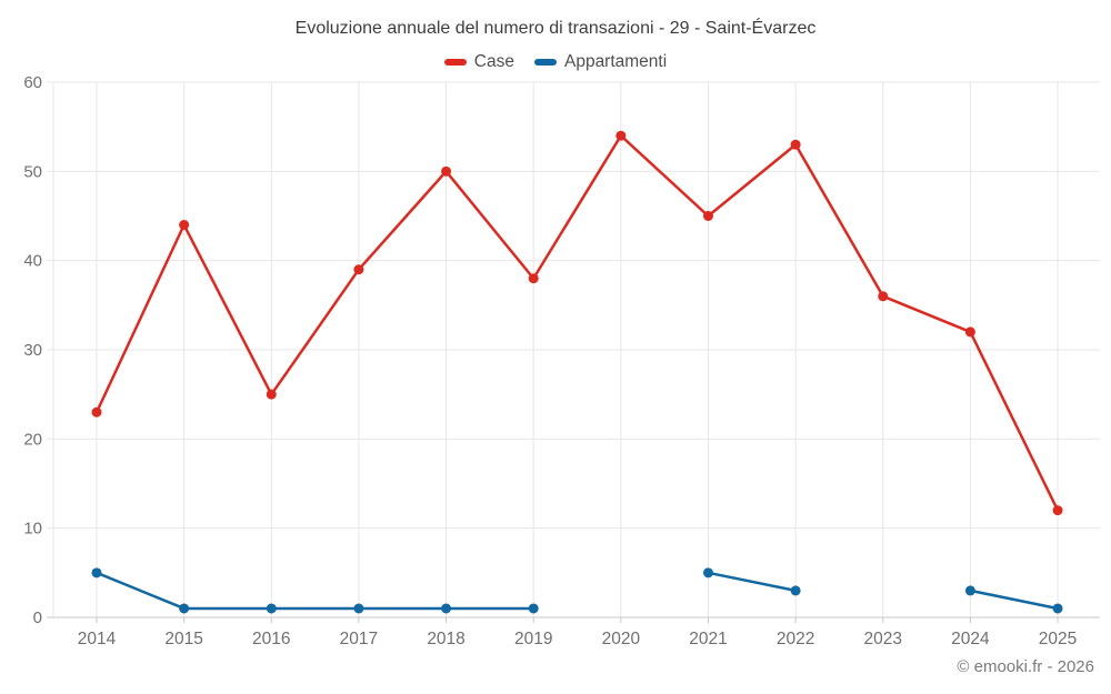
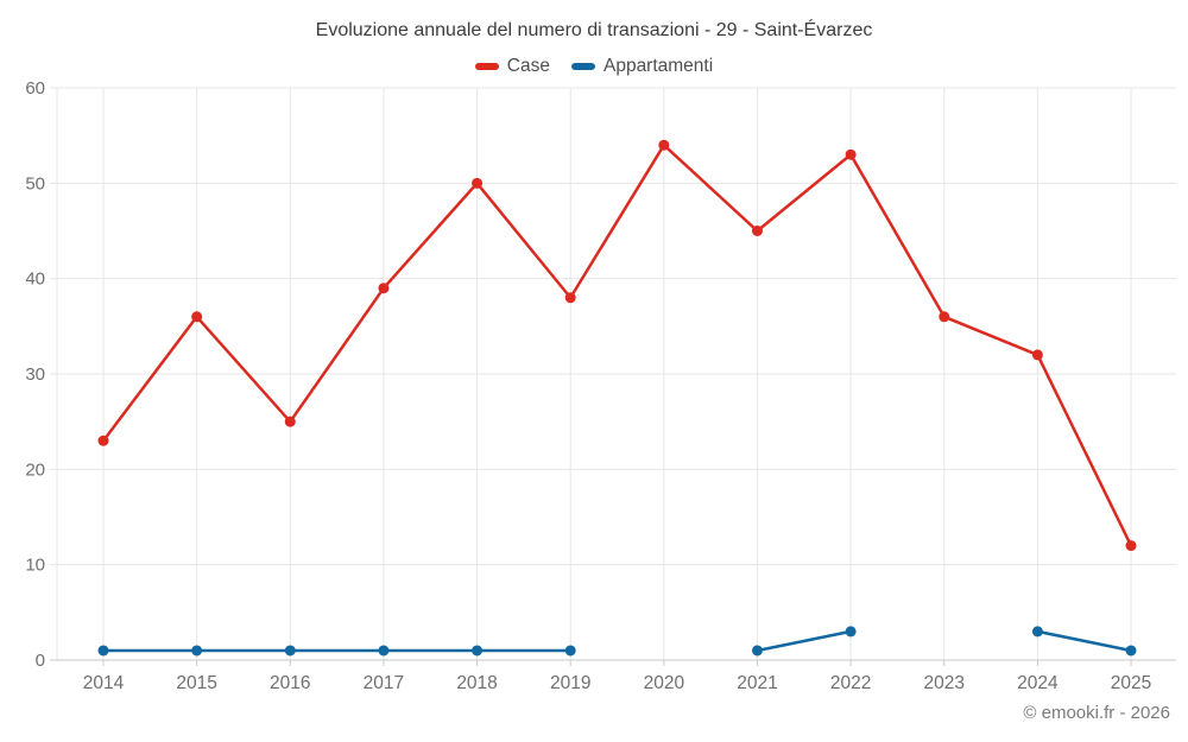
Appartamenti/2014: 5 -> 1
Case/2015: 44 -> 36
Appartamenti/2021: 5 -> 1
